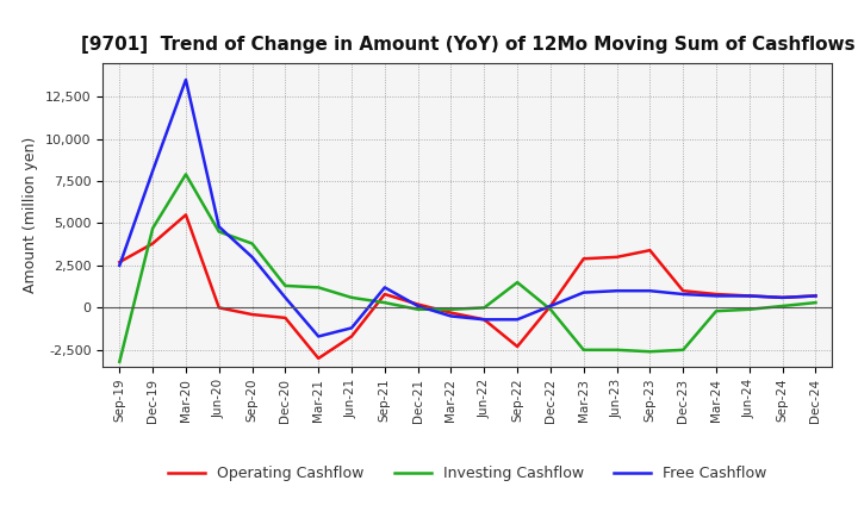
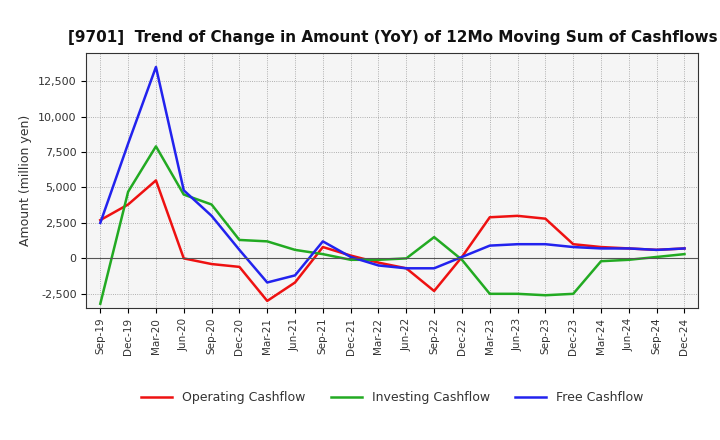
Operating Cashflow/Sep-23: 3,400 -> 2,800
